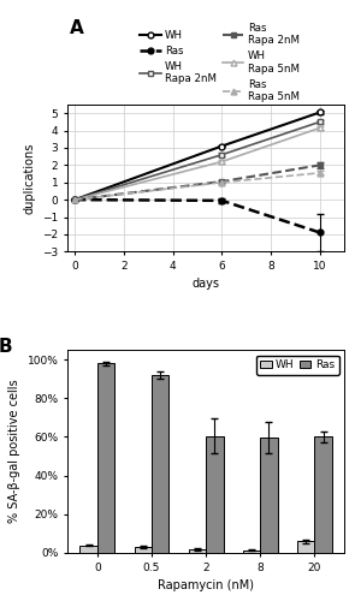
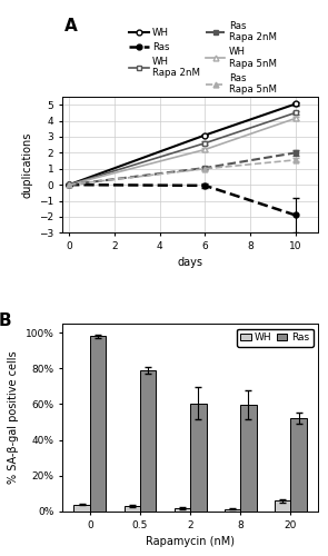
Ras/0.5: 92% -> 79%
Ras/20: 60% -> 52%
